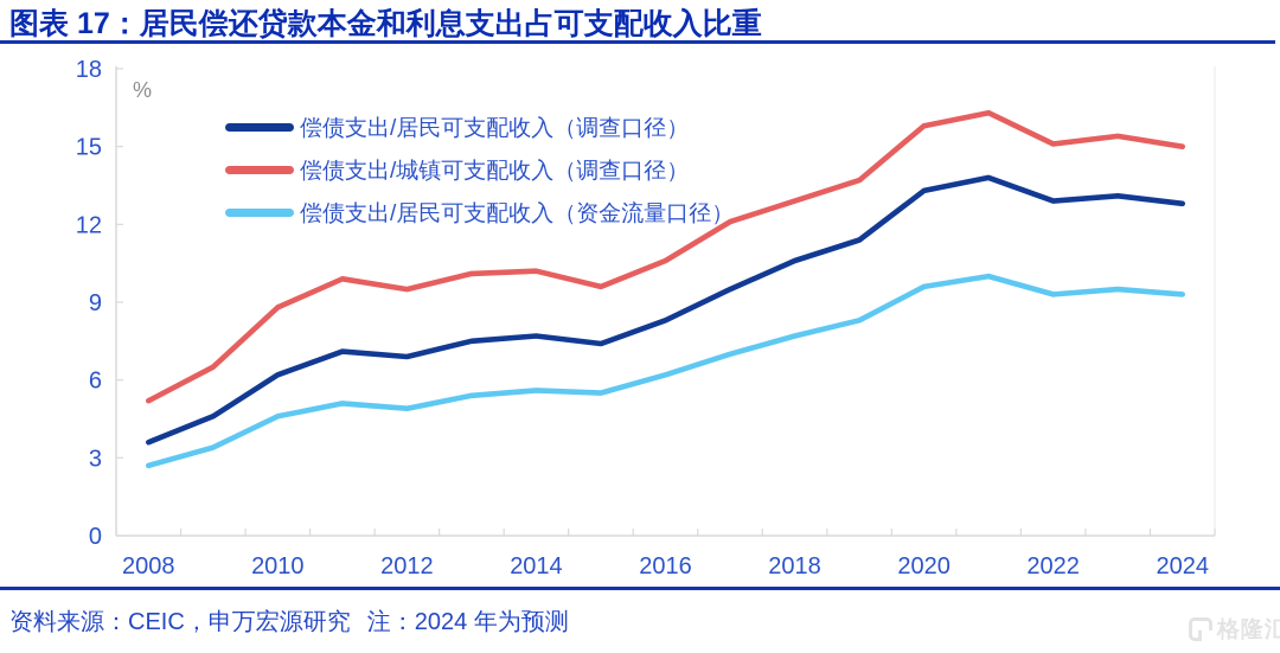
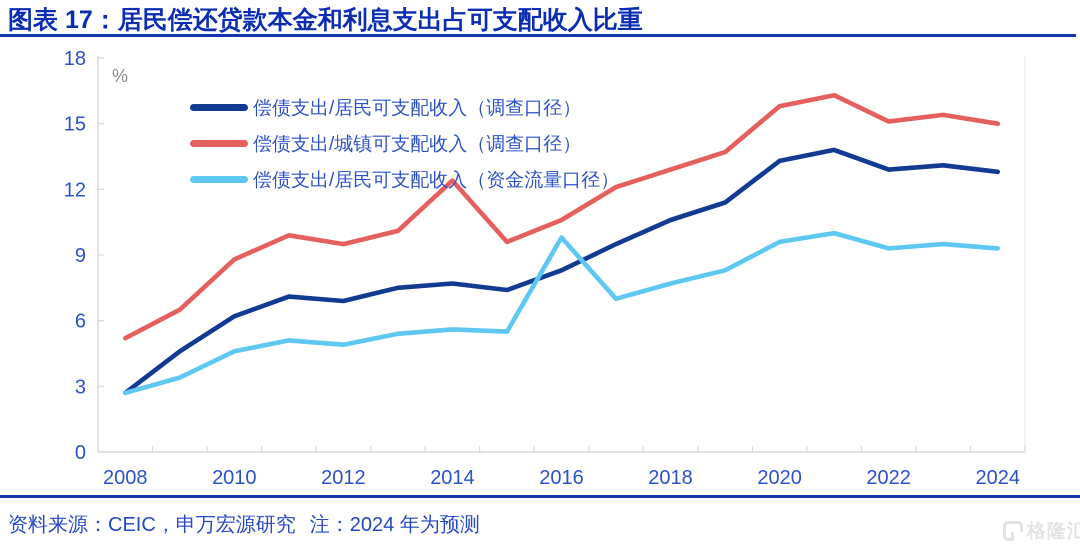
偿债支出/居民可支配收入（调查口径）/2008: 3.6 -> 2.7
偿债支出/城镇可支配收入（调查口径）/2014: 10.2 -> 12.4
偿债支出/居民可支配收入（资金流量口径）/2016: 6.2 -> 9.8
